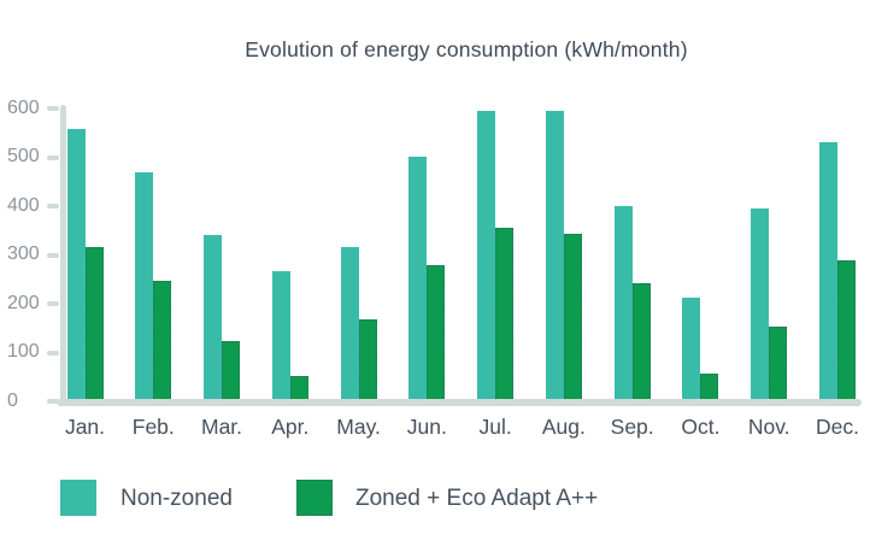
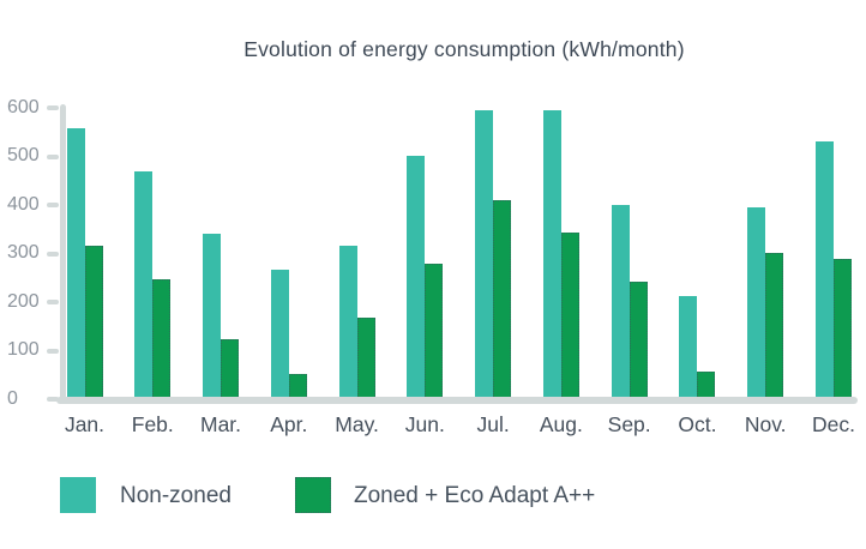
Zoned + Eco Adapt A++/Jul.: 360 -> 410
Zoned + Eco Adapt A++/Nov.: 150 -> 300
